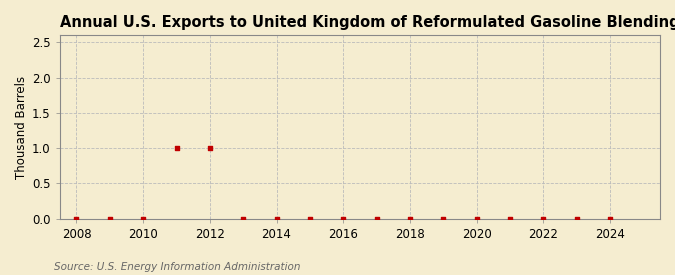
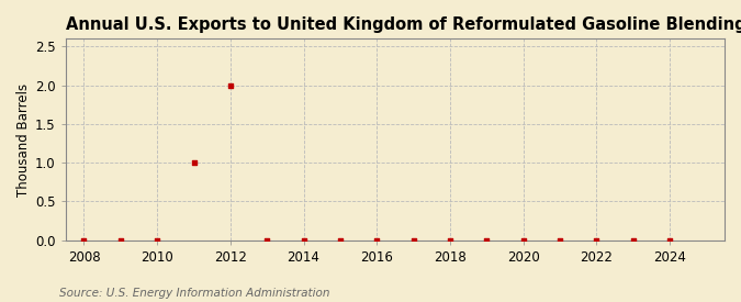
2012: 1 -> 2
